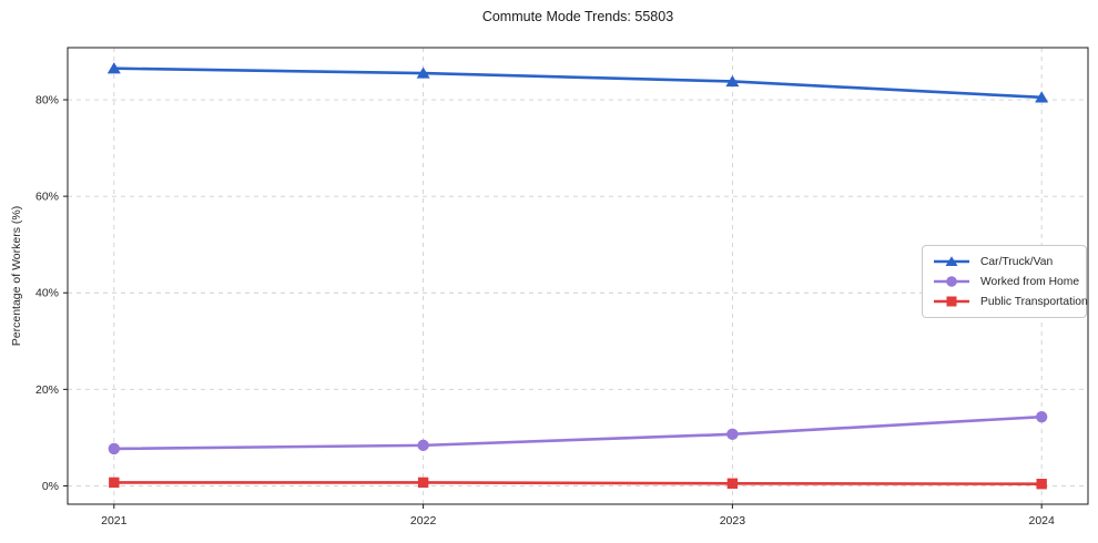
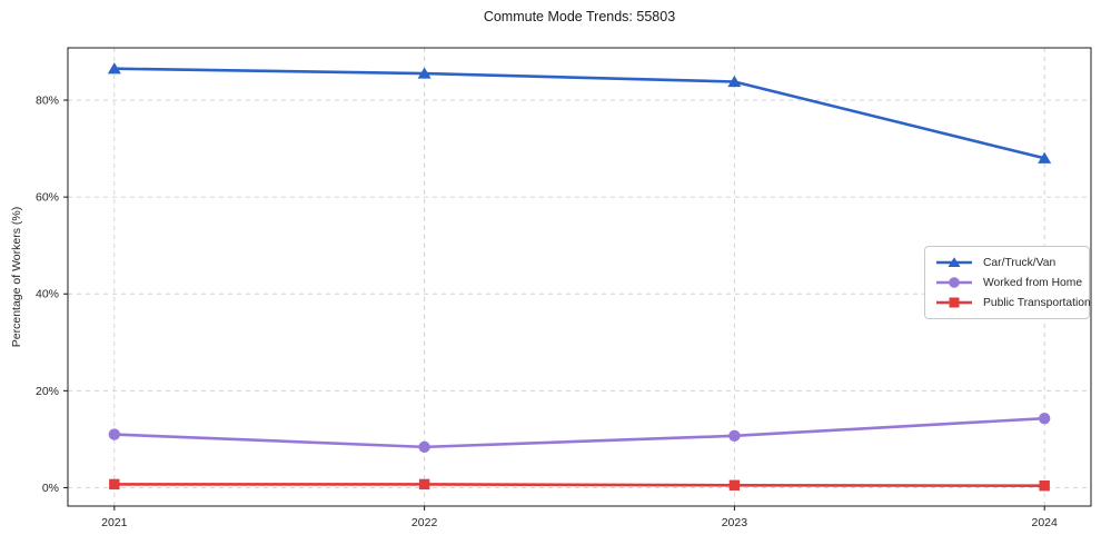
Worked from Home/2021: 8% -> 11%
Car/Truck/Van/2024: 80% -> 68%
